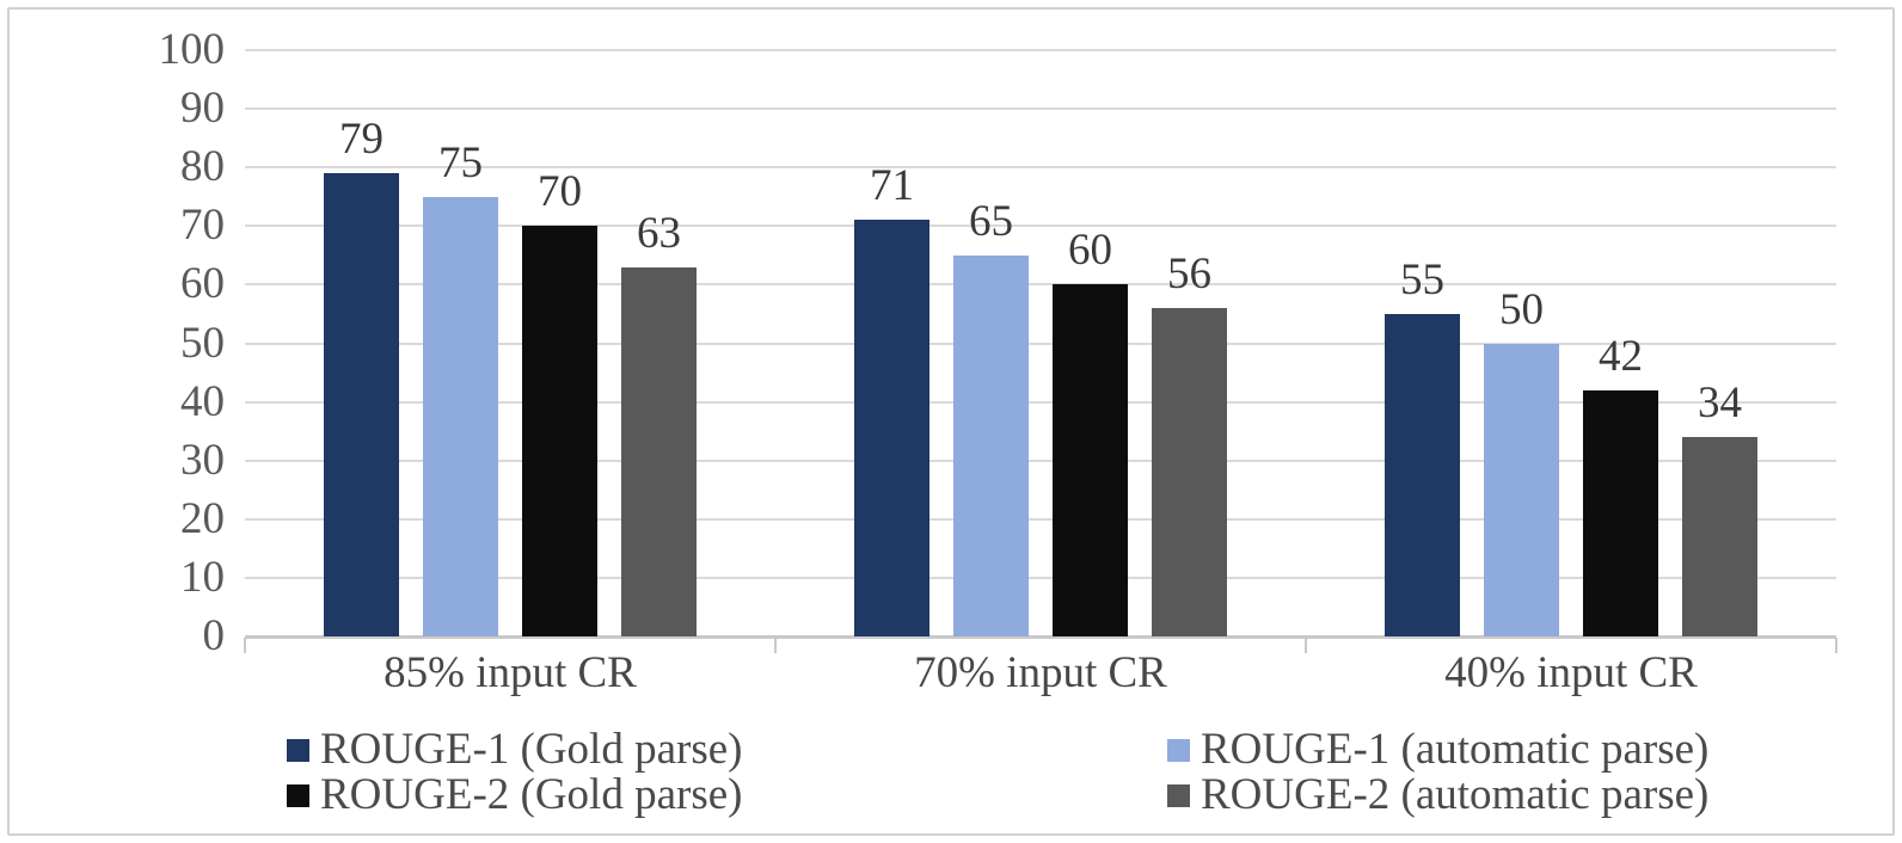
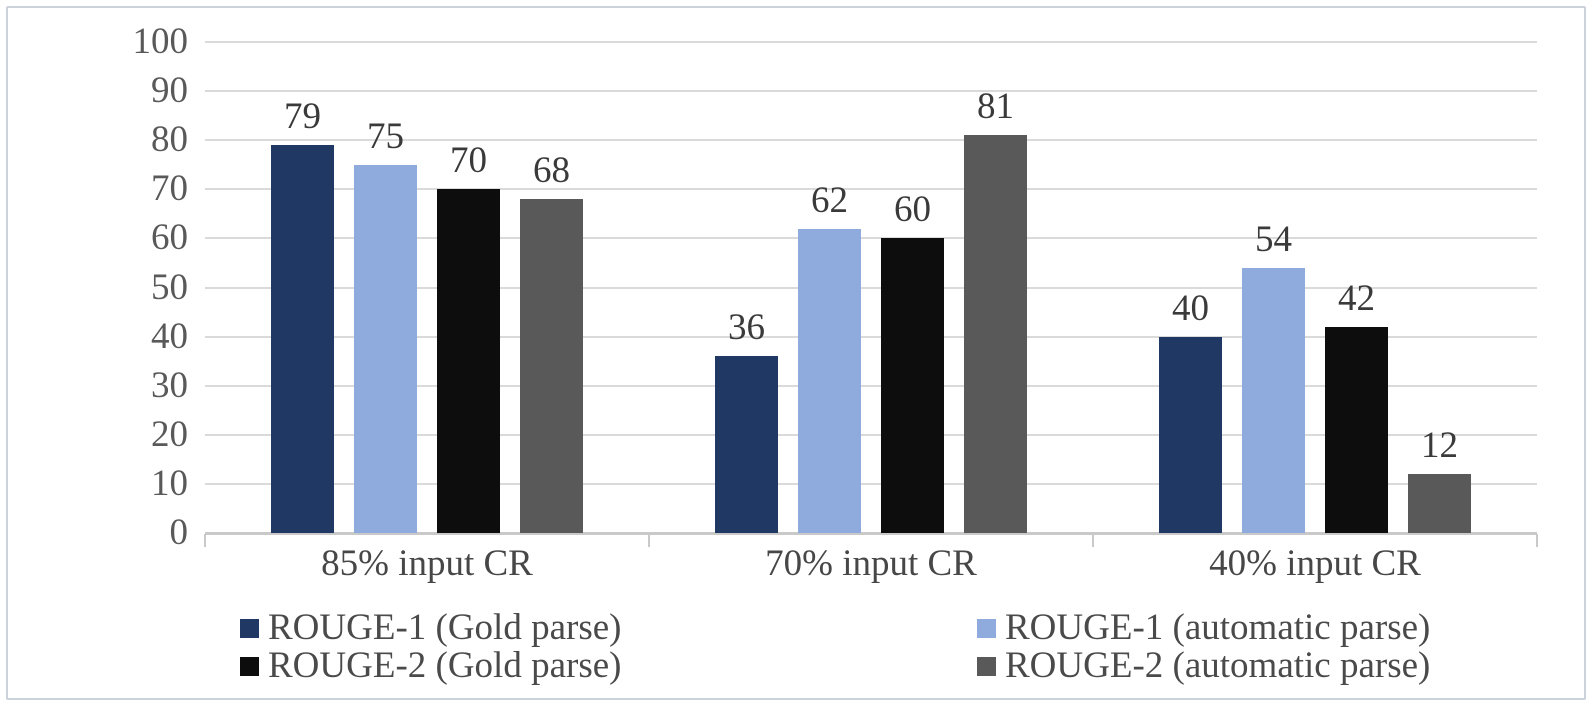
ROUGE-2 (automatic parse)/85% input CR: 63 -> 68
ROUGE-1 (Gold parse)/70% input CR: 71 -> 36
ROUGE-1 (automatic parse)/70% input CR: 65 -> 62
ROUGE-2 (automatic parse)/70% input CR: 56 -> 81
ROUGE-1 (Gold parse)/40% input CR: 55 -> 40
ROUGE-1 (automatic parse)/40% input CR: 50 -> 54
ROUGE-2 (automatic parse)/40% input CR: 34 -> 12
